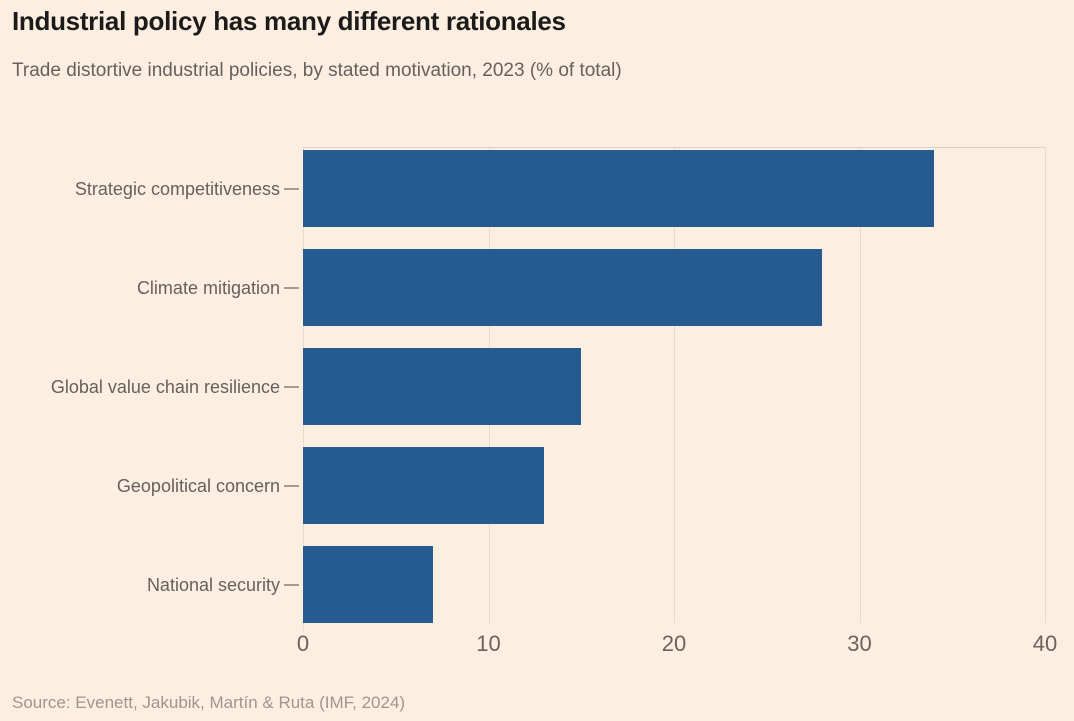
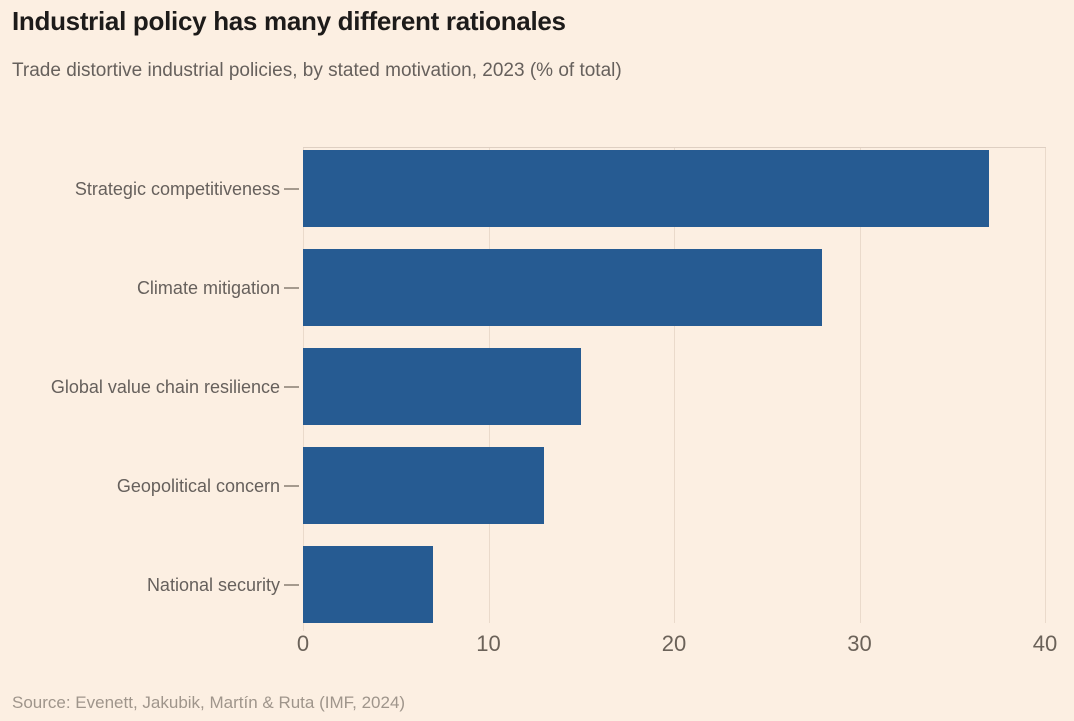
Strategic competitiveness: 34 -> 37
